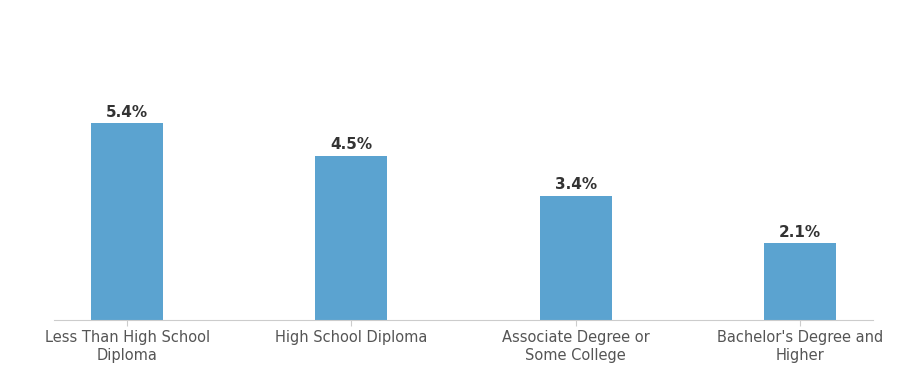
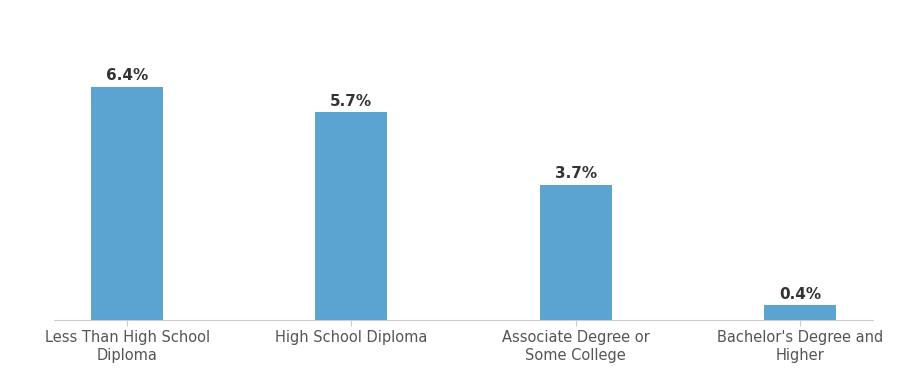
Less Than High School Diploma: 5.4% -> 6.4%
High School Diploma: 4.5% -> 5.7%
Associate Degree or Some College: 3.4% -> 3.7%
Bachelor's Degree and Higher: 2.1% -> 0.4%
